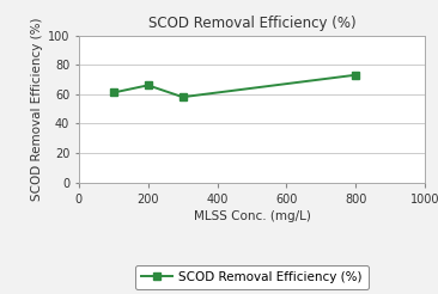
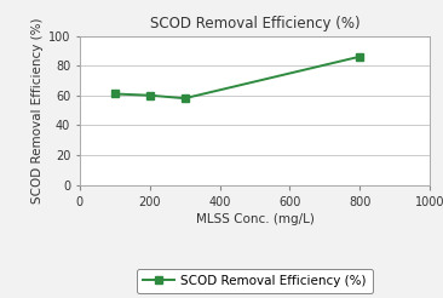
200: 66 -> 60
800: 73 -> 86
